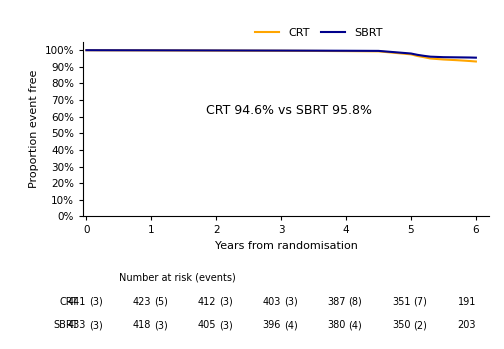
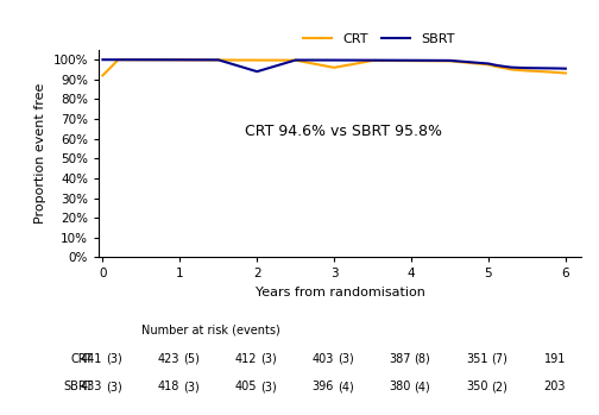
CRT/0: 100% -> 92%
SBRT/2: 100% -> 94%
CRT/3: 100% -> 96%
